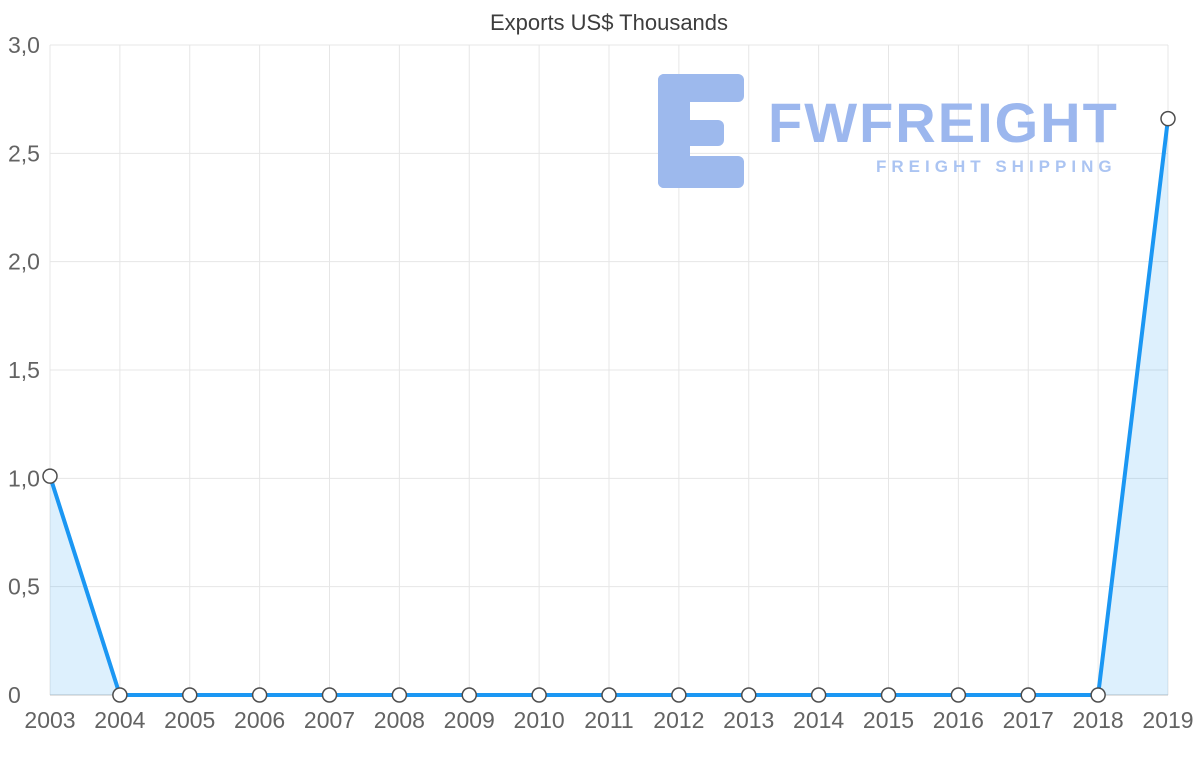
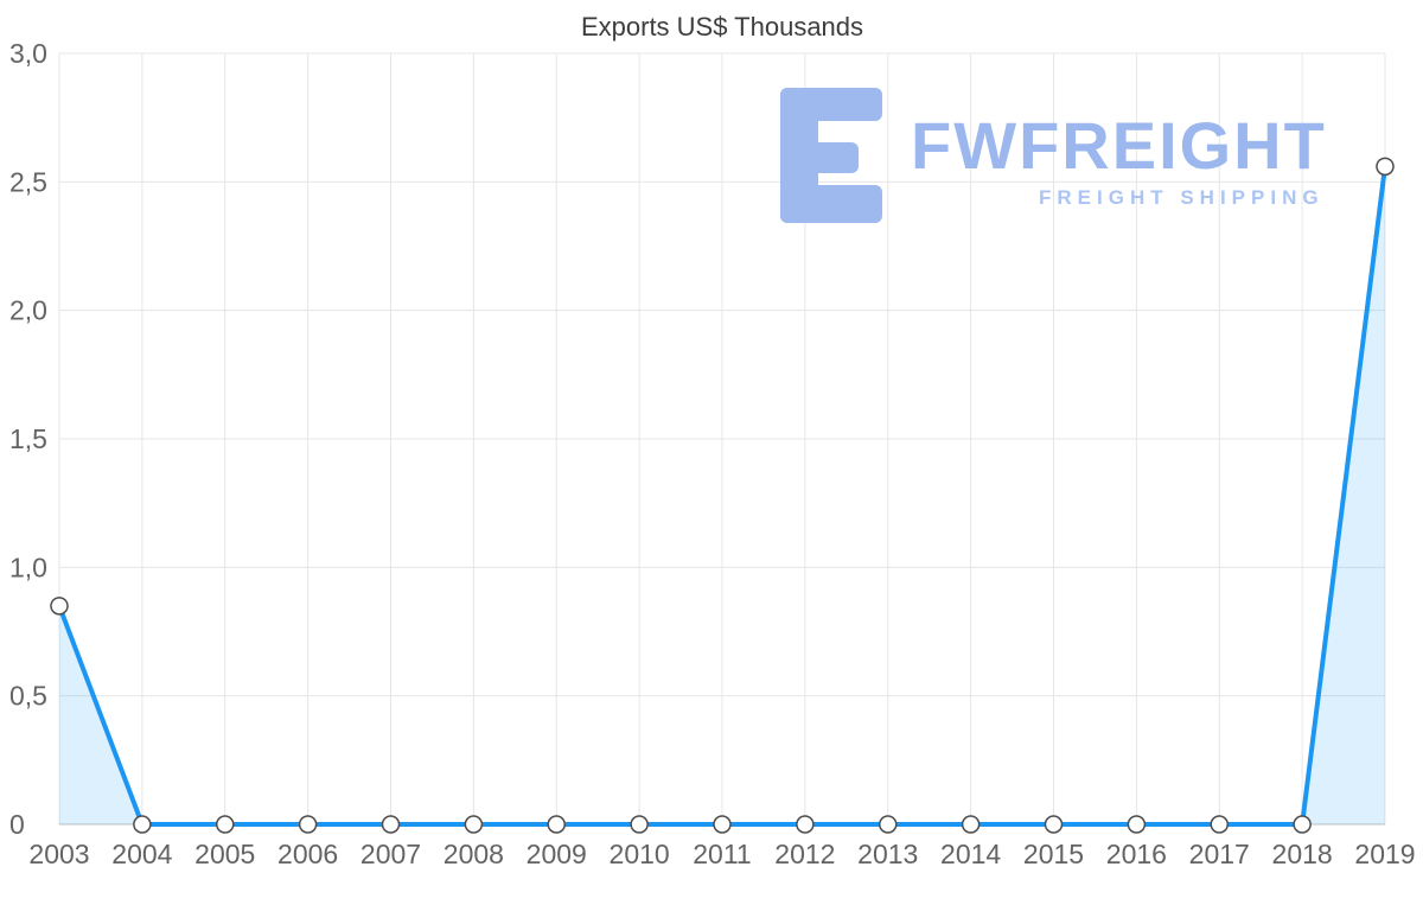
2003: 1,01 -> 0,85
2019: 2,66 -> 2,56
